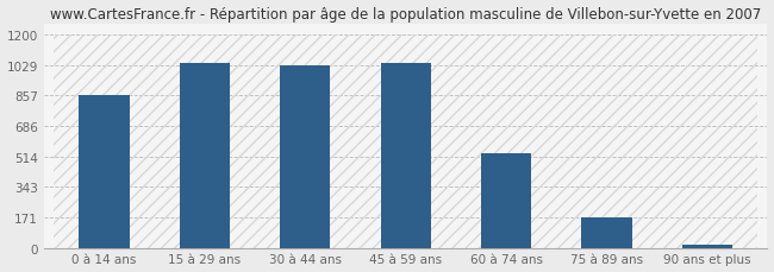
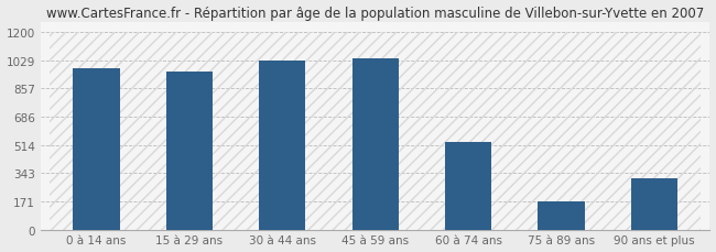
0 à 14 ans: 860 -> 980
15 à 29 ans: 1040 -> 960
90 ans et plus: 20 -> 310
